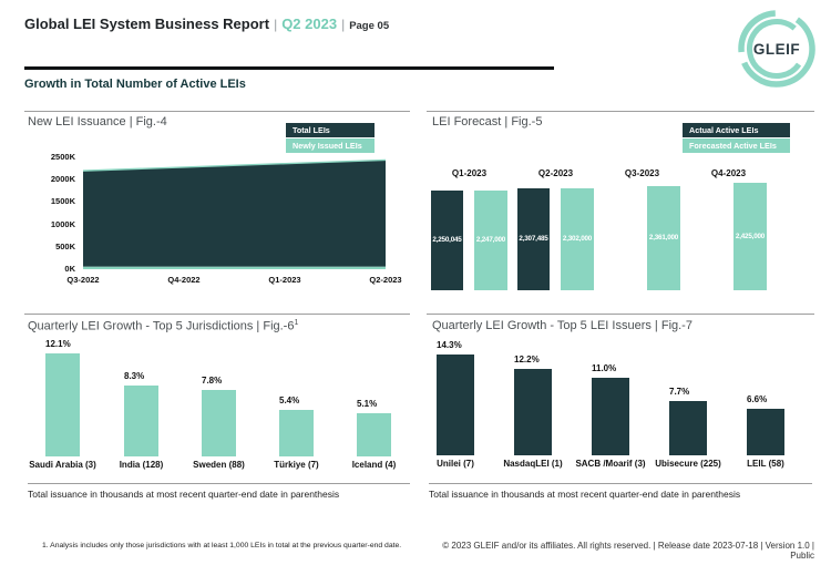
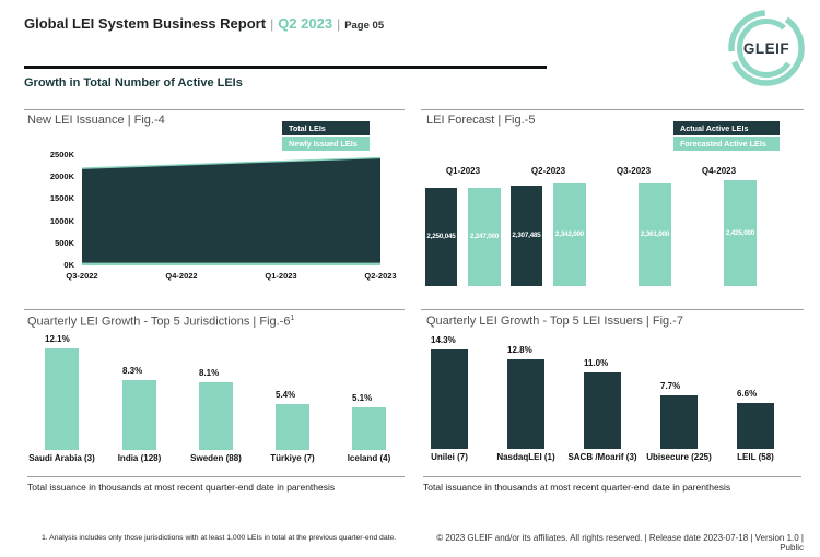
LEI Forecast | Fig.-5/Forecasted Active LEIs/Q2-2023: 2,302,000 -> 2,342,000
Quarterly LEI Growth - Top 5 Jurisdictions | Fig.-6/Sweden (88): 7.8% -> 8.1%
Quarterly LEI Growth - Top 5 LEI Issuers | Fig.-7/NasdaqLEI (1): 12.2% -> 12.8%
